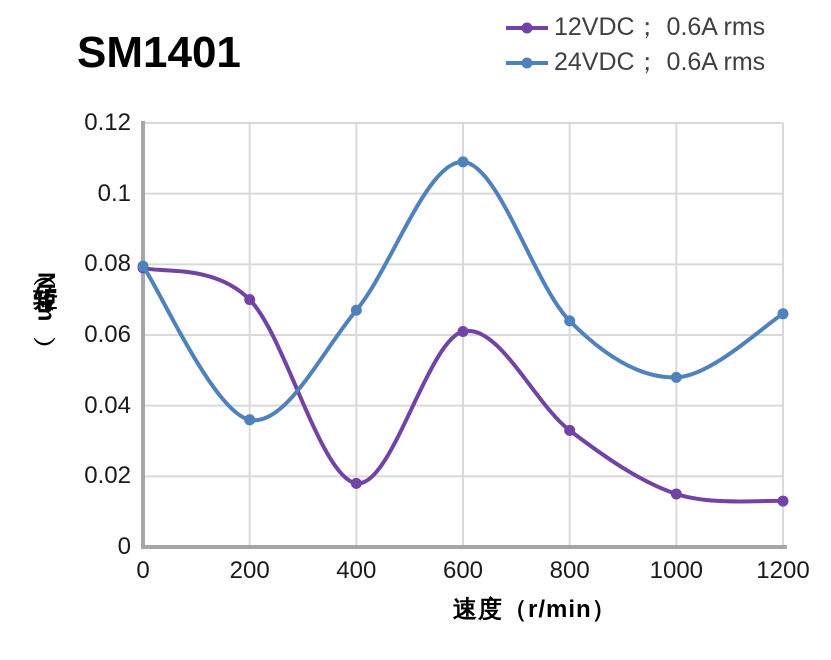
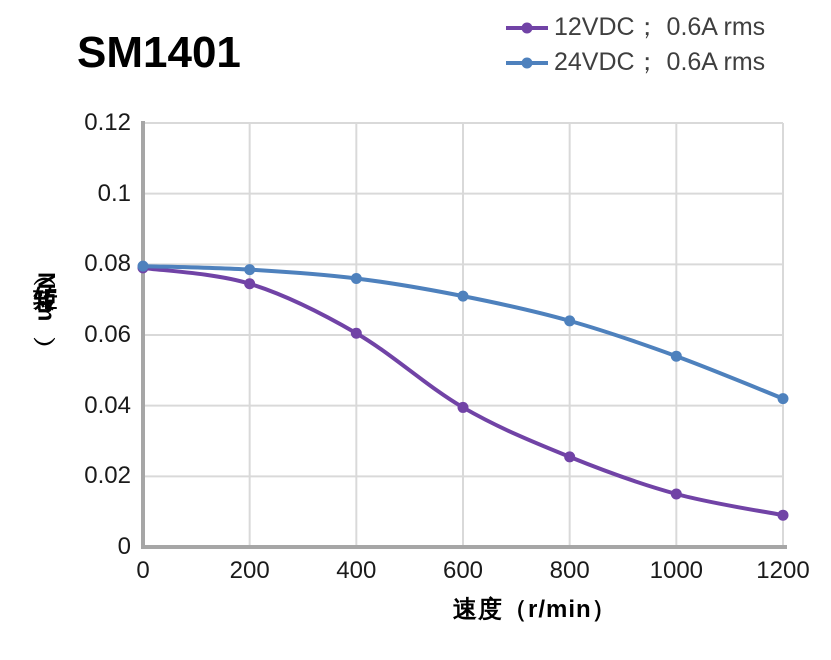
12VDC； 0.6A rms/200: 0.070 -> 0.074
24VDC； 0.6A rms/200: 0.036 -> 0.079
12VDC； 0.6A rms/400: 0.018 -> 0.060
24VDC； 0.6A rms/400: 0.067 -> 0.076
12VDC； 0.6A rms/600: 0.061 -> 0.040
24VDC； 0.6A rms/600: 0.109 -> 0.071
12VDC； 0.6A rms/800: 0.033 -> 0.025
24VDC； 0.6A rms/1000: 0.048 -> 0.054
12VDC； 0.6A rms/1200: 0.013 -> 0.009
24VDC； 0.6A rms/1200: 0.066 -> 0.042
